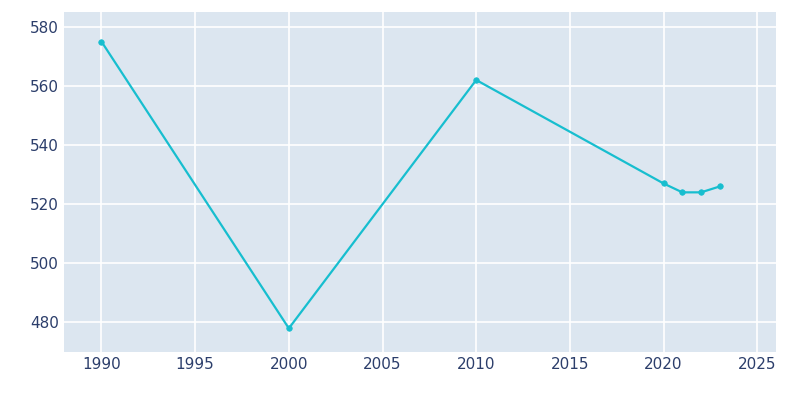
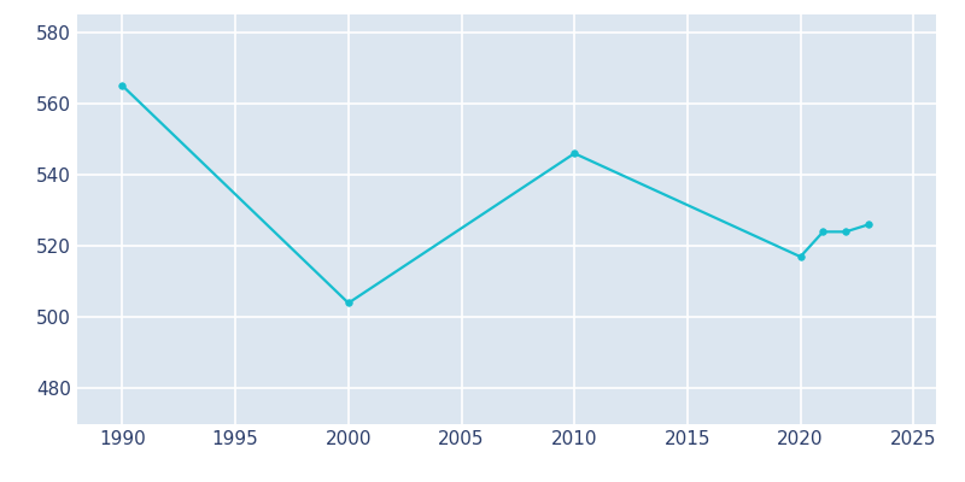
1990: 575 -> 565
2000: 478 -> 504
2010: 562 -> 546
2020: 527 -> 517
